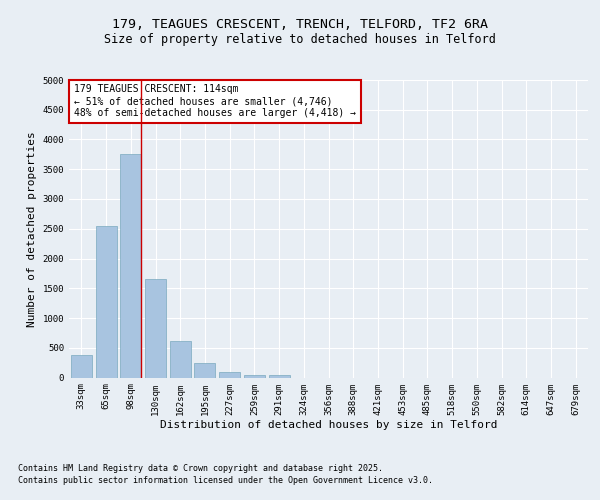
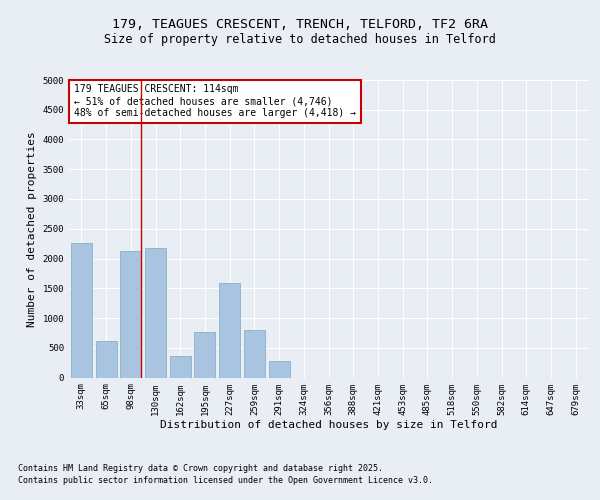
33sqm: 380 -> 2260
65sqm: 2550 -> 620
98sqm: 3760 -> 2120
130sqm: 1650 -> 2180
162sqm: 620 -> 360
195sqm: 240 -> 760
227sqm: 100 -> 1580
259sqm: 50 -> 800
291sqm: 40 -> 280
